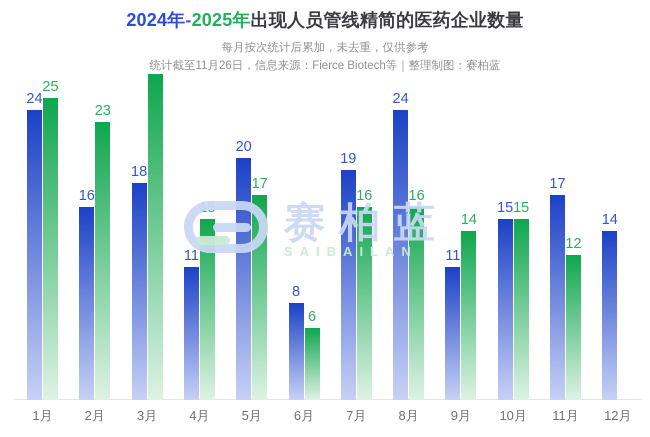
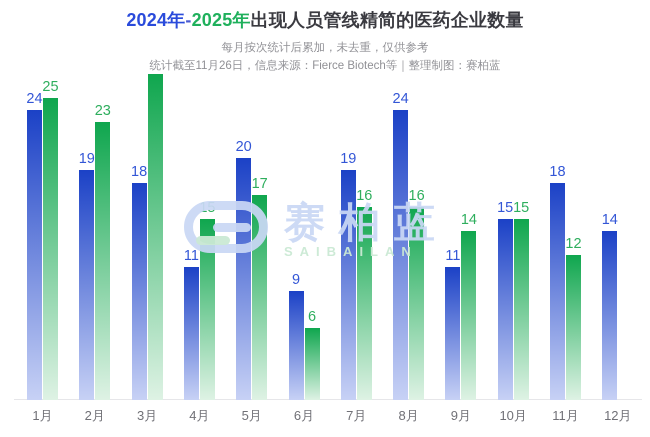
2024年/2月: 16 -> 19
2024年/6月: 8 -> 9
2024年/11月: 17 -> 18
